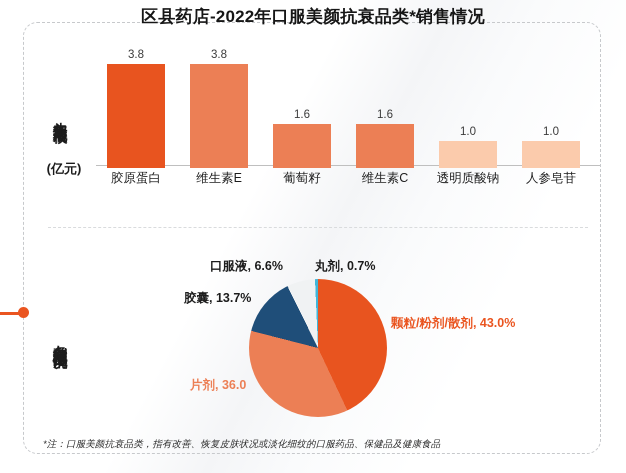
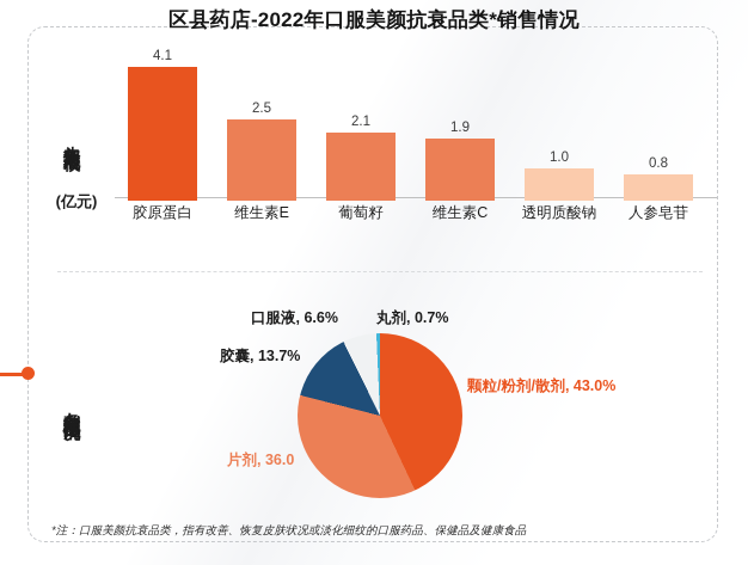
头部通用名规模(亿元)/胶原蛋白: 3.8 -> 4.1
头部通用名规模(亿元)/维生素E: 3.8 -> 2.5
头部通用名规模(亿元)/葡萄籽: 1.6 -> 2.1
头部通用名规模(亿元)/维生素C: 1.6 -> 1.9
头部通用名规模(亿元)/人参皂苷: 1.0 -> 0.8
